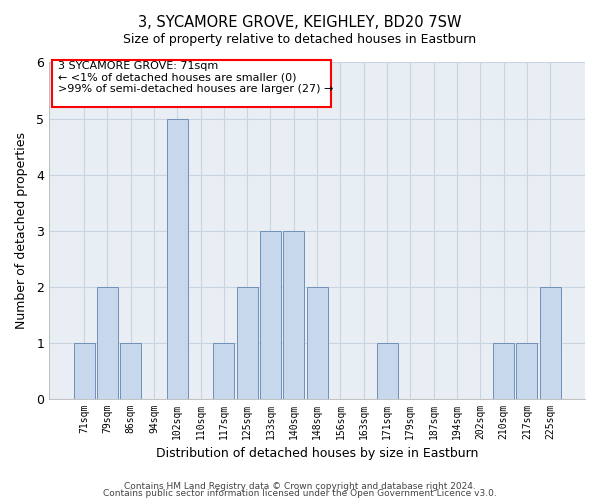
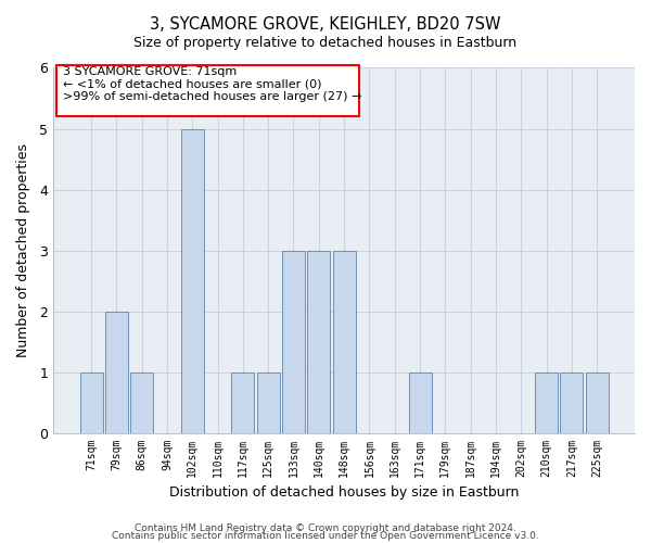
125sqm: 2 -> 1
148sqm: 2 -> 3
225sqm: 2 -> 1
